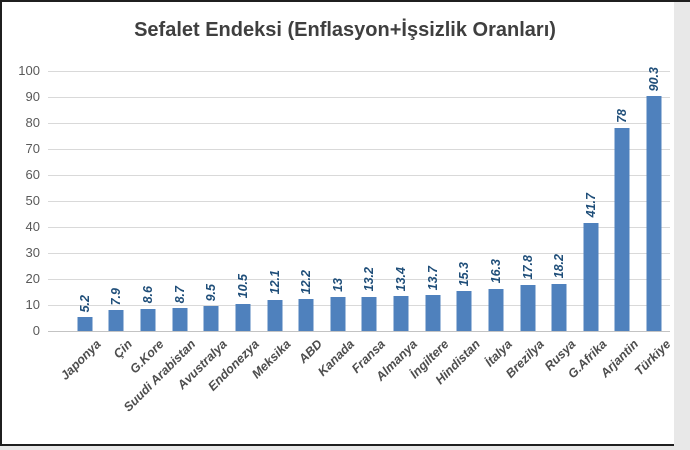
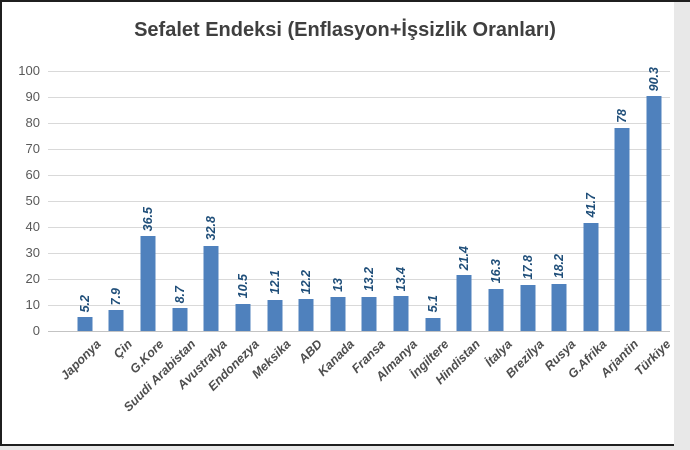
G.Kore: 8.6 -> 36.5
Avustralya: 9.5 -> 32.8
İngiltere: 13.7 -> 5.1
Hindistan: 15.3 -> 21.4
